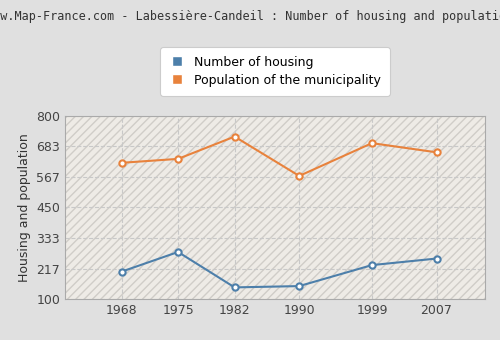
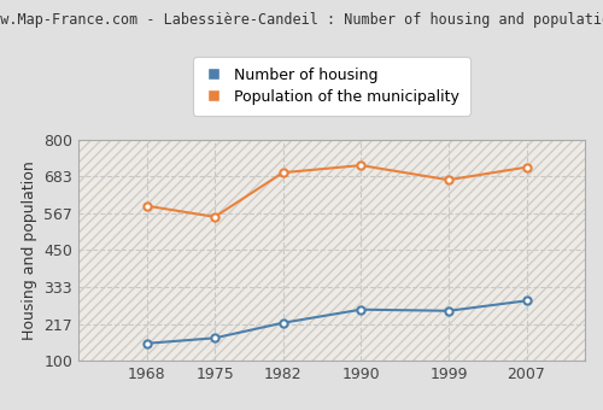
Number of housing/1968: 205 -> 155
Population of the municipality/1968: 620 -> 590
Number of housing/1975: 280 -> 172
Population of the municipality/1975: 635 -> 555
Number of housing/1982: 145 -> 220
Population of the municipality/1982: 720 -> 695
Number of housing/1990: 150 -> 262
Population of the municipality/1990: 570 -> 718
Number of housing/1999: 230 -> 258
Population of the municipality/1999: 695 -> 672
Number of housing/2007: 255 -> 290
Population of the municipality/2007: 660 -> 712
